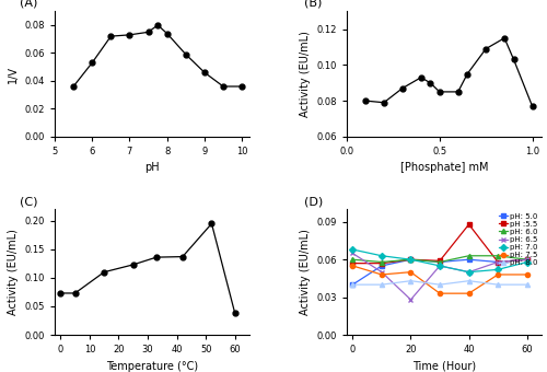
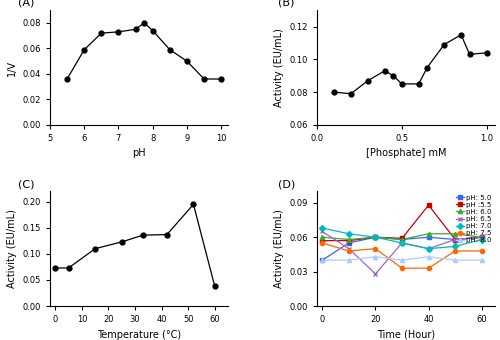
6: 0.053 -> 0.059
9: 0.046 -> 0.050
1.0: 0.077 -> 0.104
